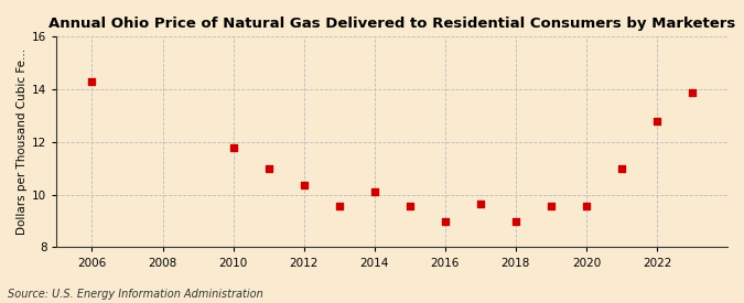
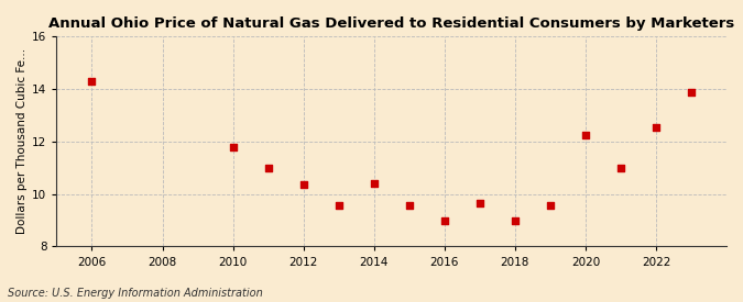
2014: 10.10 -> 10.40
2020: 9.55 -> 12.25
2022: 12.80 -> 12.55
